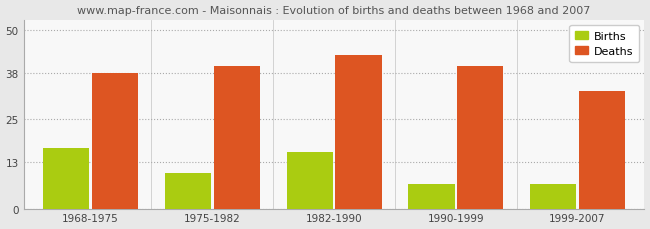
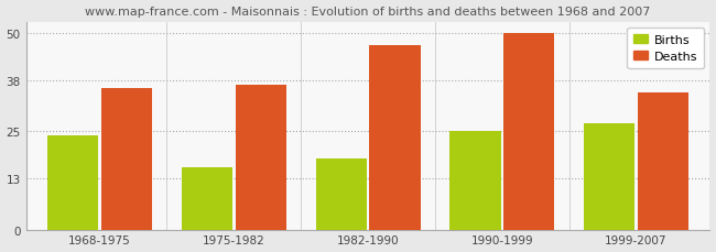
Births/1968-1975: 17 -> 24
Deaths/1968-1975: 38 -> 36
Births/1975-1982: 10 -> 16
Deaths/1975-1982: 40 -> 37
Births/1982-1990: 16 -> 18
Deaths/1982-1990: 43 -> 47
Births/1990-1999: 7 -> 25
Deaths/1990-1999: 40 -> 50
Births/1999-2007: 7 -> 27
Deaths/1999-2007: 33 -> 35
